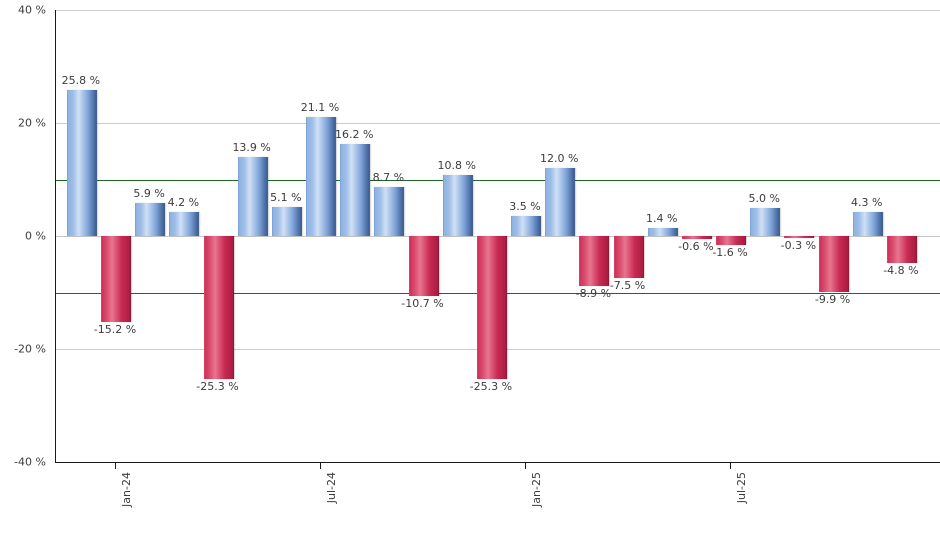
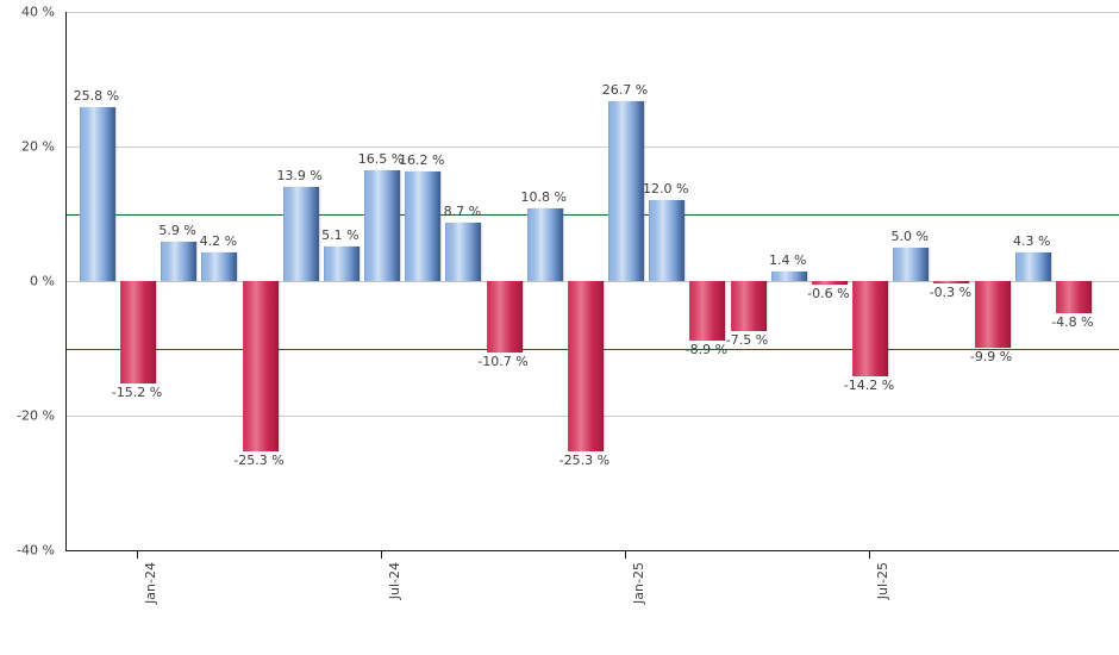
Jul-24: 21.1 -> 16.5
Jan-25: 3.5 -> 26.7
Jul-25: -1.6 -> -14.2
